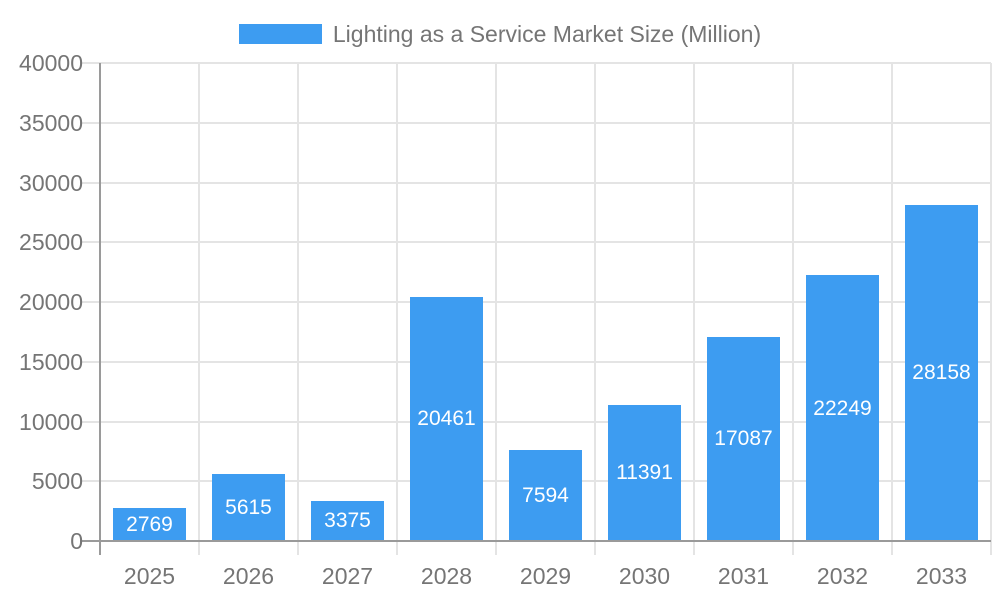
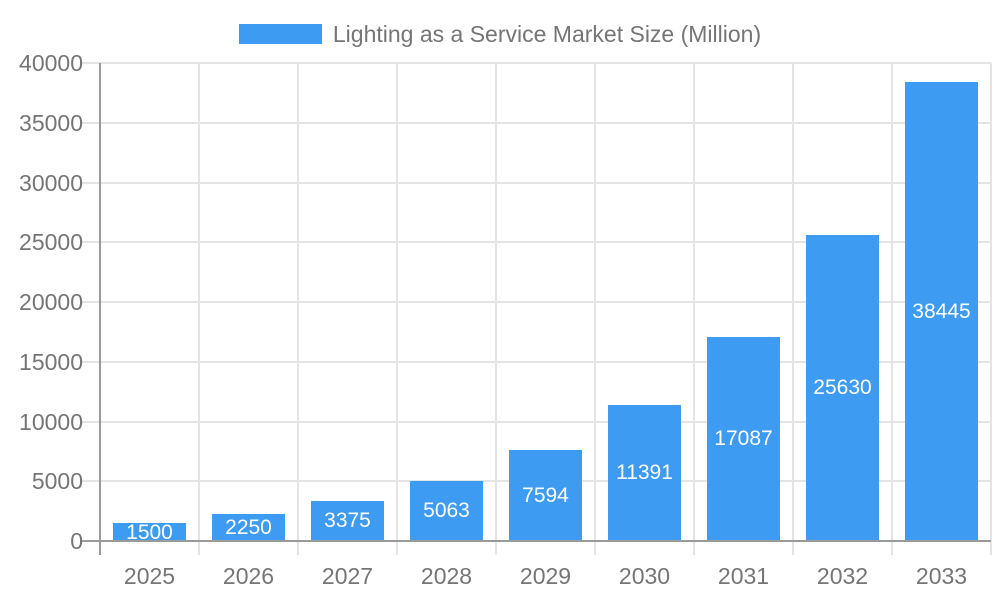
2025: 2769 -> 1500
2026: 5615 -> 2250
2028: 20461 -> 5063
2032: 22249 -> 25630
2033: 28158 -> 38445
